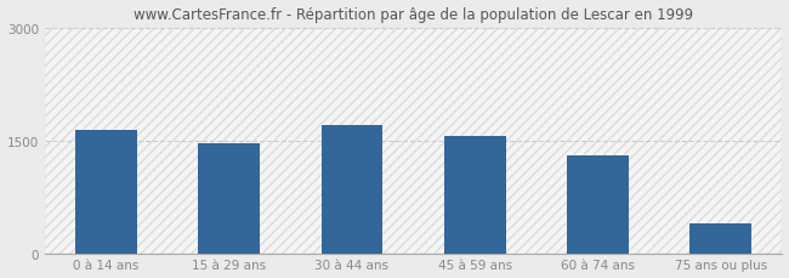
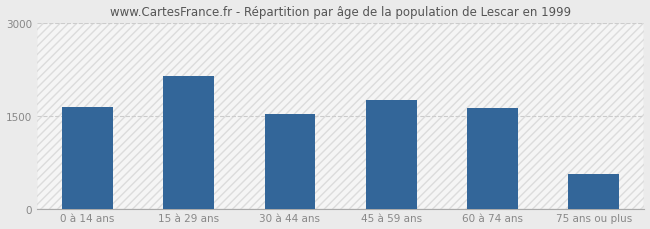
15 à 29 ans: 1460 -> 2140
30 à 44 ans: 1700 -> 1520
45 à 59 ans: 1560 -> 1760
60 à 74 ans: 1300 -> 1620
75 ans ou plus: 390 -> 560
